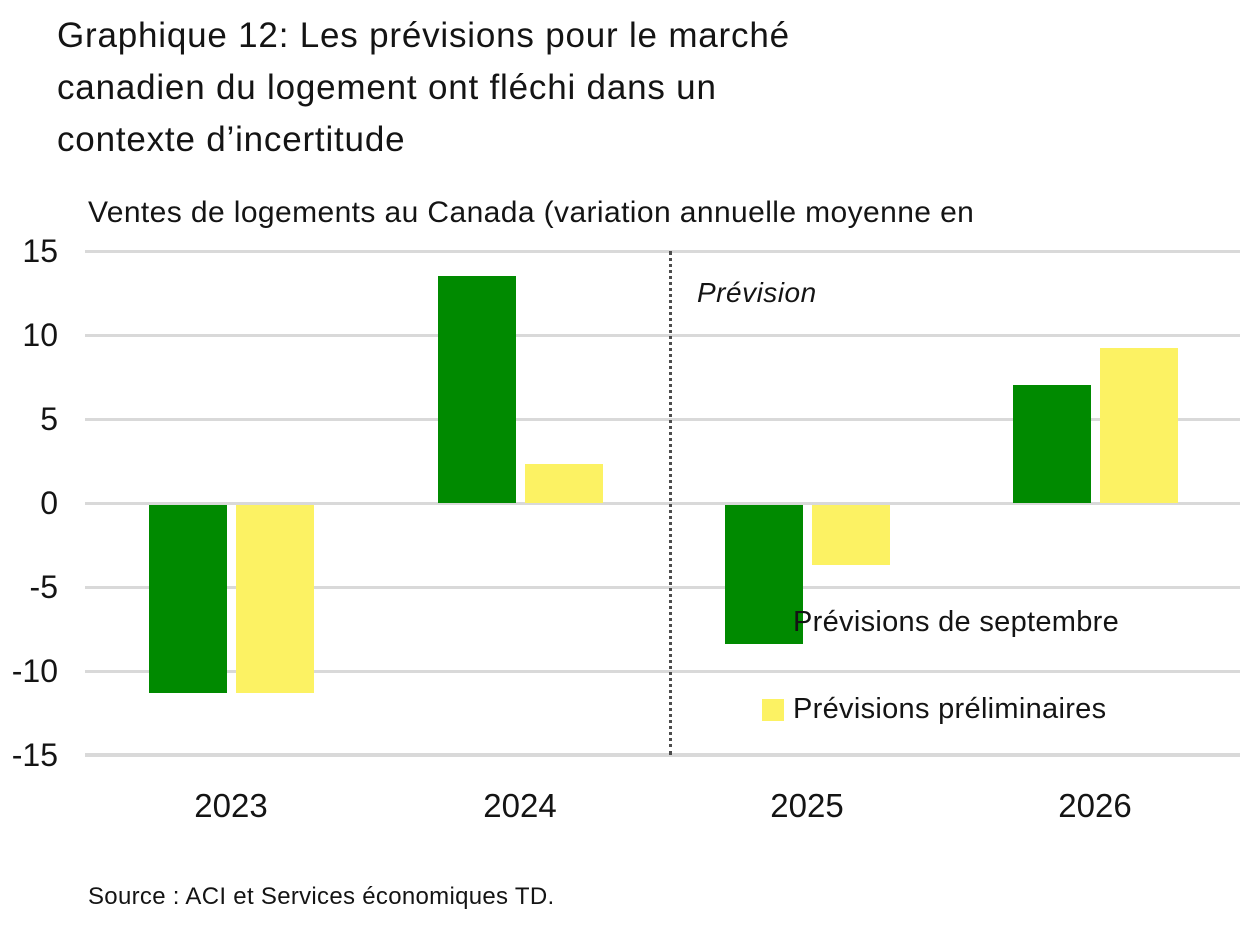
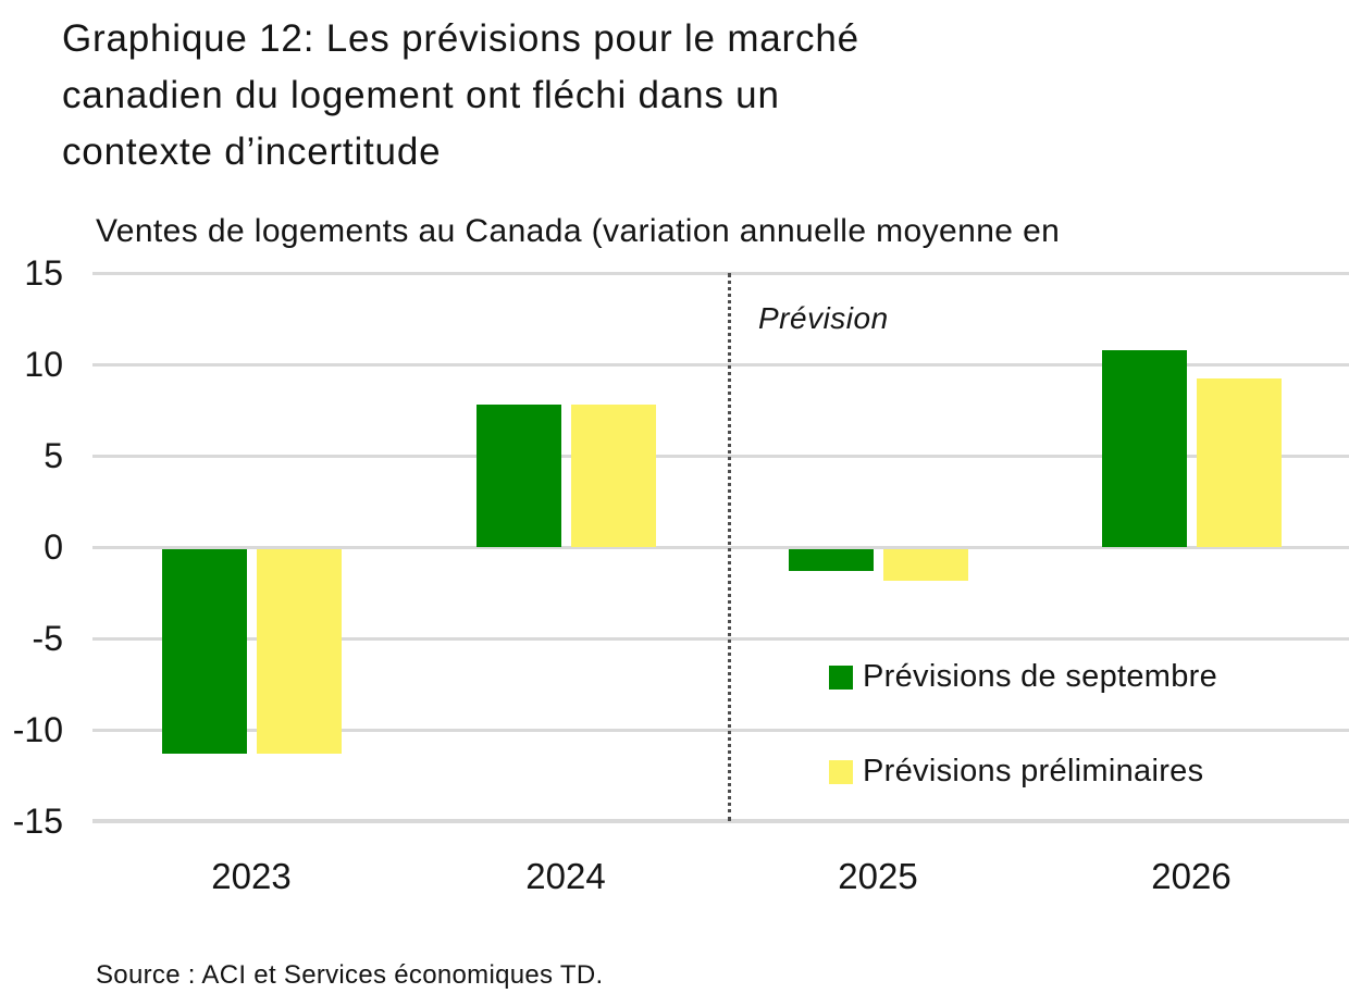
Prévisions de septembre/2024: 13.5 -> 7.8
Prévisions préliminaires/2024: 2.3 -> 7.8
Prévisions de septembre/2025: -8.3 -> -1.2
Prévisions préliminaires/2025: -3.6 -> -1.7
Prévisions de septembre/2026: 7.0 -> 10.8
